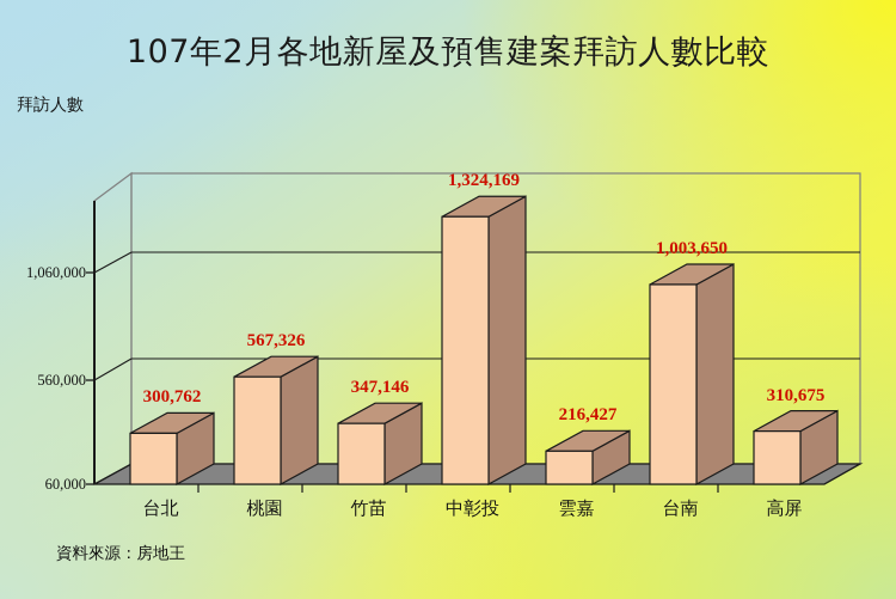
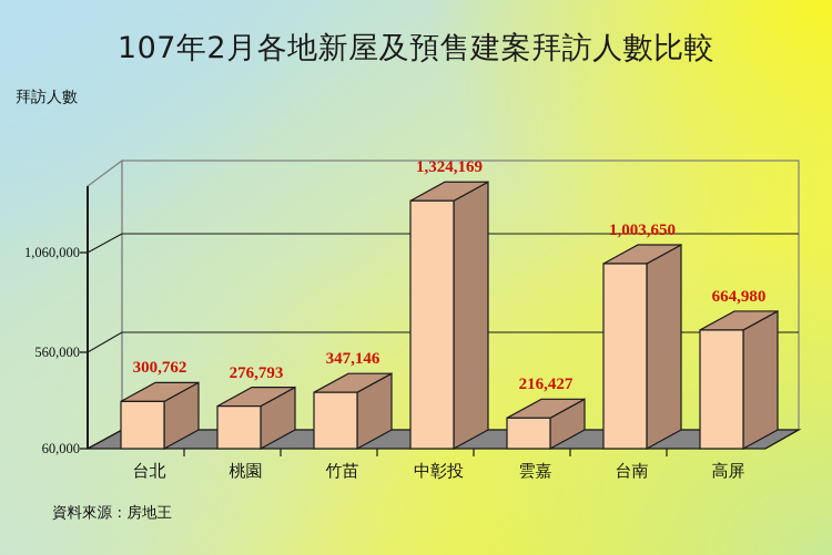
桃園: 567,326 -> 276,793
高屏: 310,675 -> 664,980
